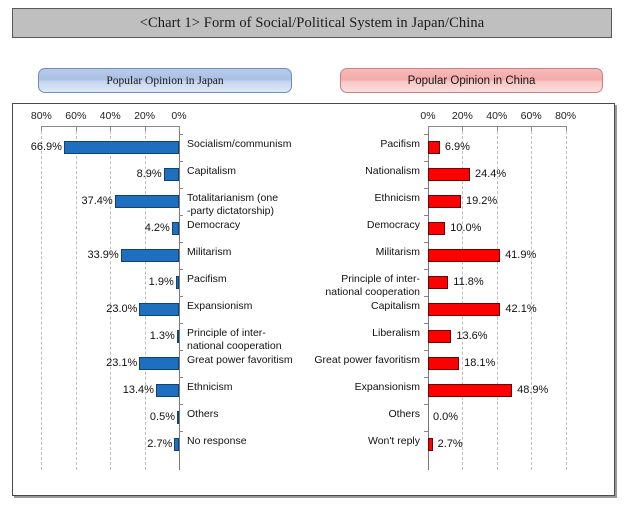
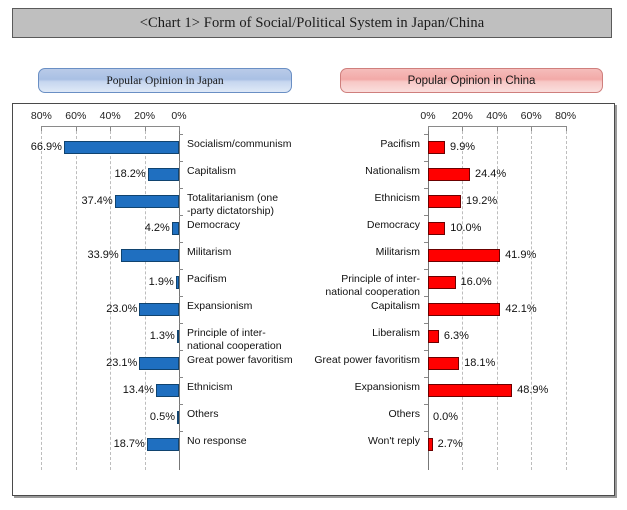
Popular Opinion in Japan/Capitalism: 8.9% -> 18.2%
Popular Opinion in Japan/No response: 2.7% -> 18.7%
Popular Opinion in China/Pacifism: 6.9% -> 9.9%
Popular Opinion in China/Principle of inter- national cooperation: 11.8% -> 16.0%
Popular Opinion in China/Liberalism: 13.6% -> 6.3%
